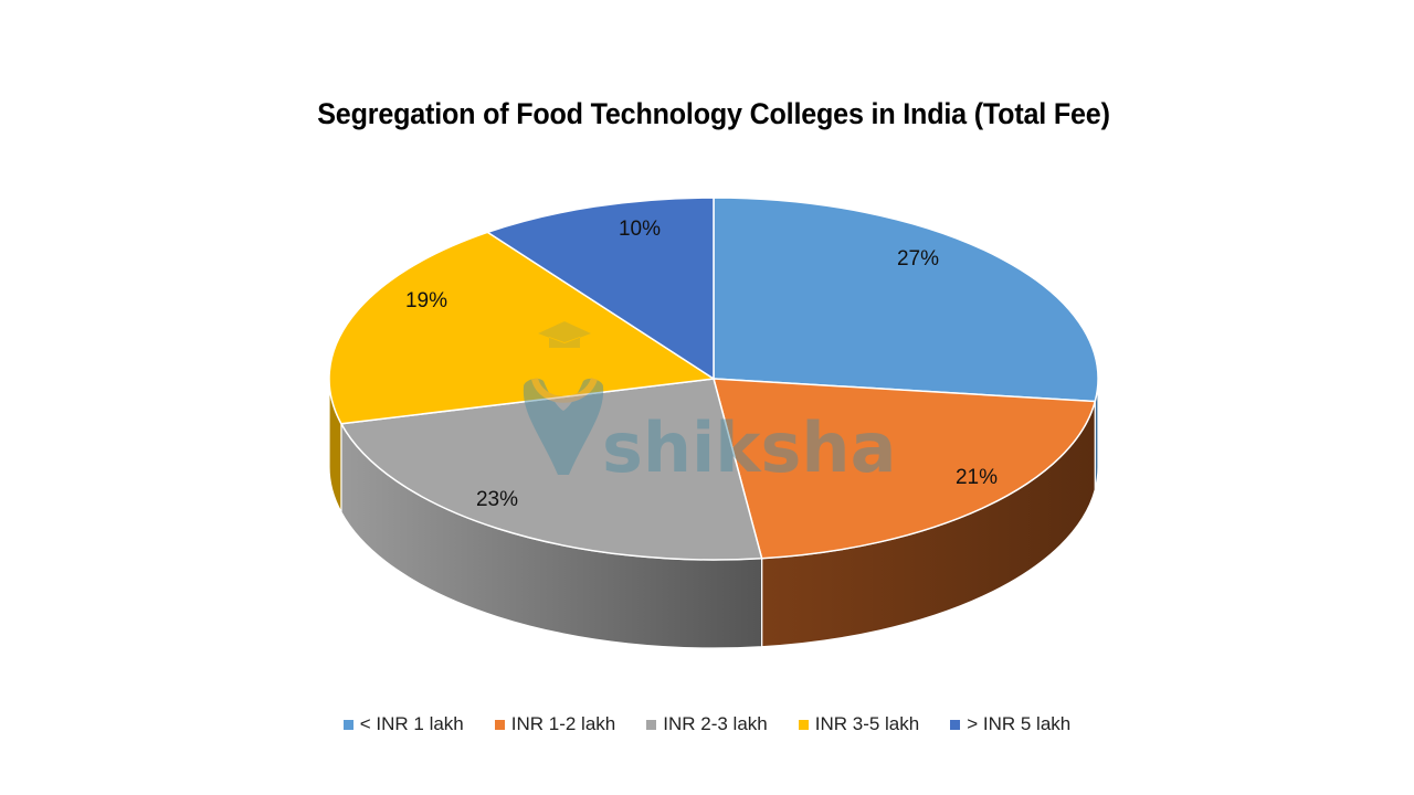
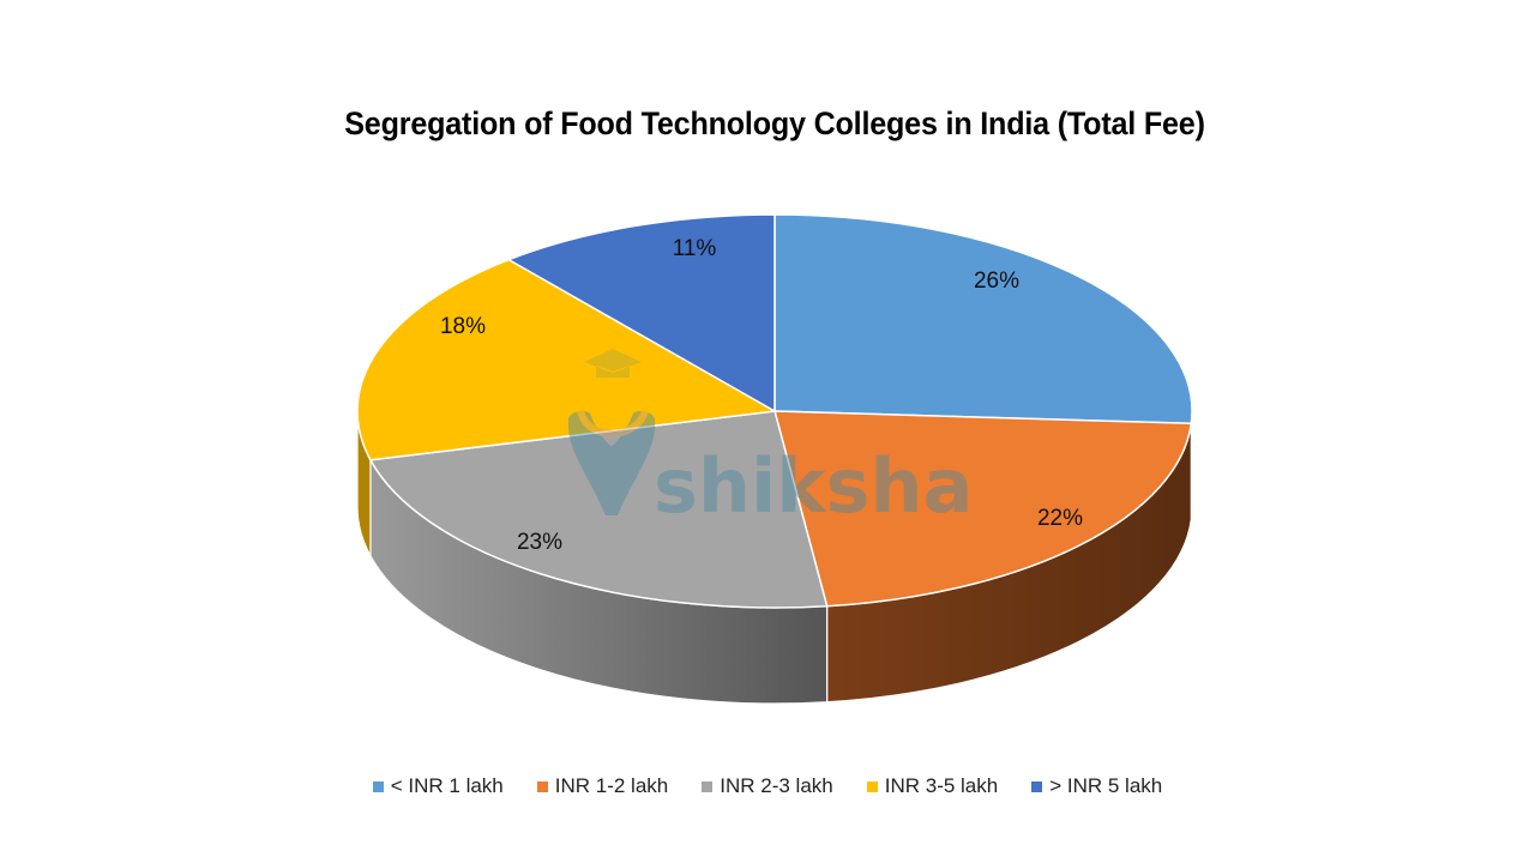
< INR 1 lakh: 27% -> 26%
INR 1-2 lakh: 21% -> 22%
INR 3-5 lakh: 19% -> 18%
> INR 5 lakh: 10% -> 11%
